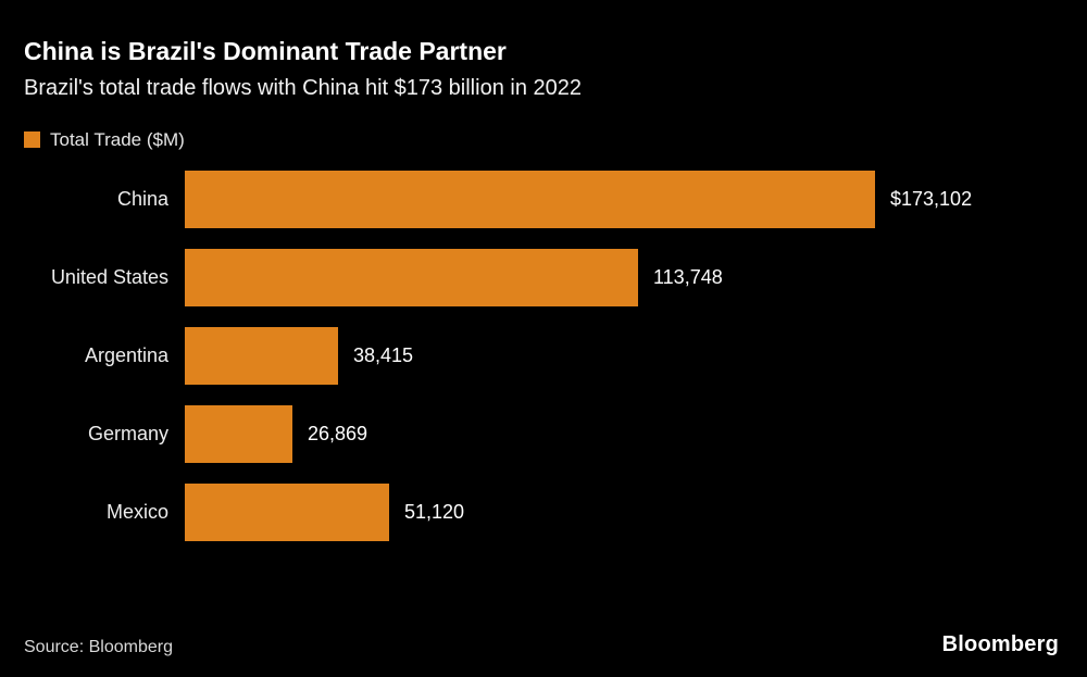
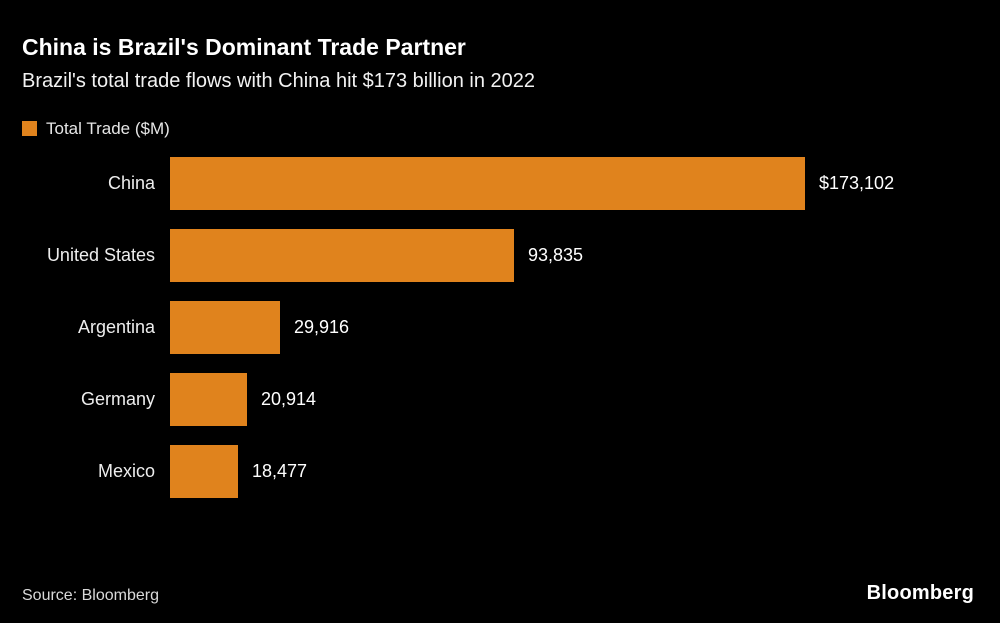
United States: 113,748 -> 93,835
Argentina: 38,415 -> 29,916
Germany: 26,869 -> 20,914
Mexico: 51,120 -> 18,477
